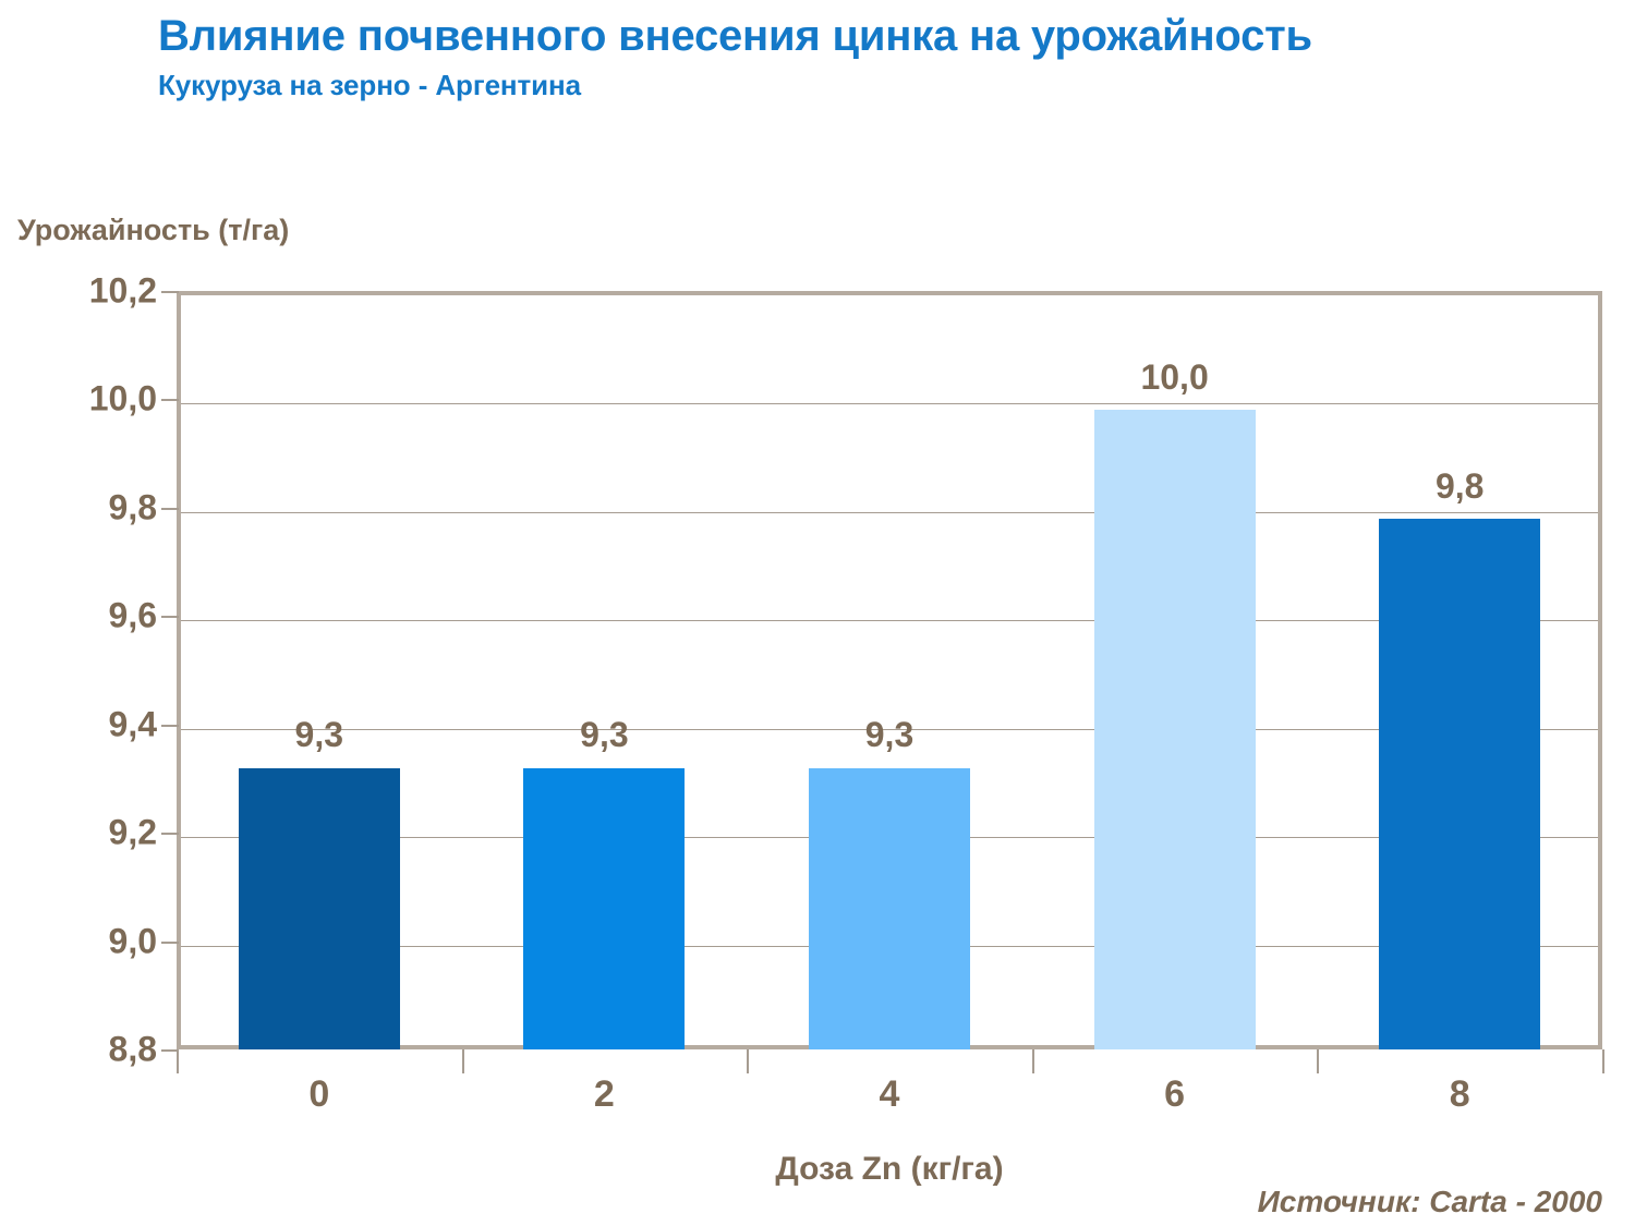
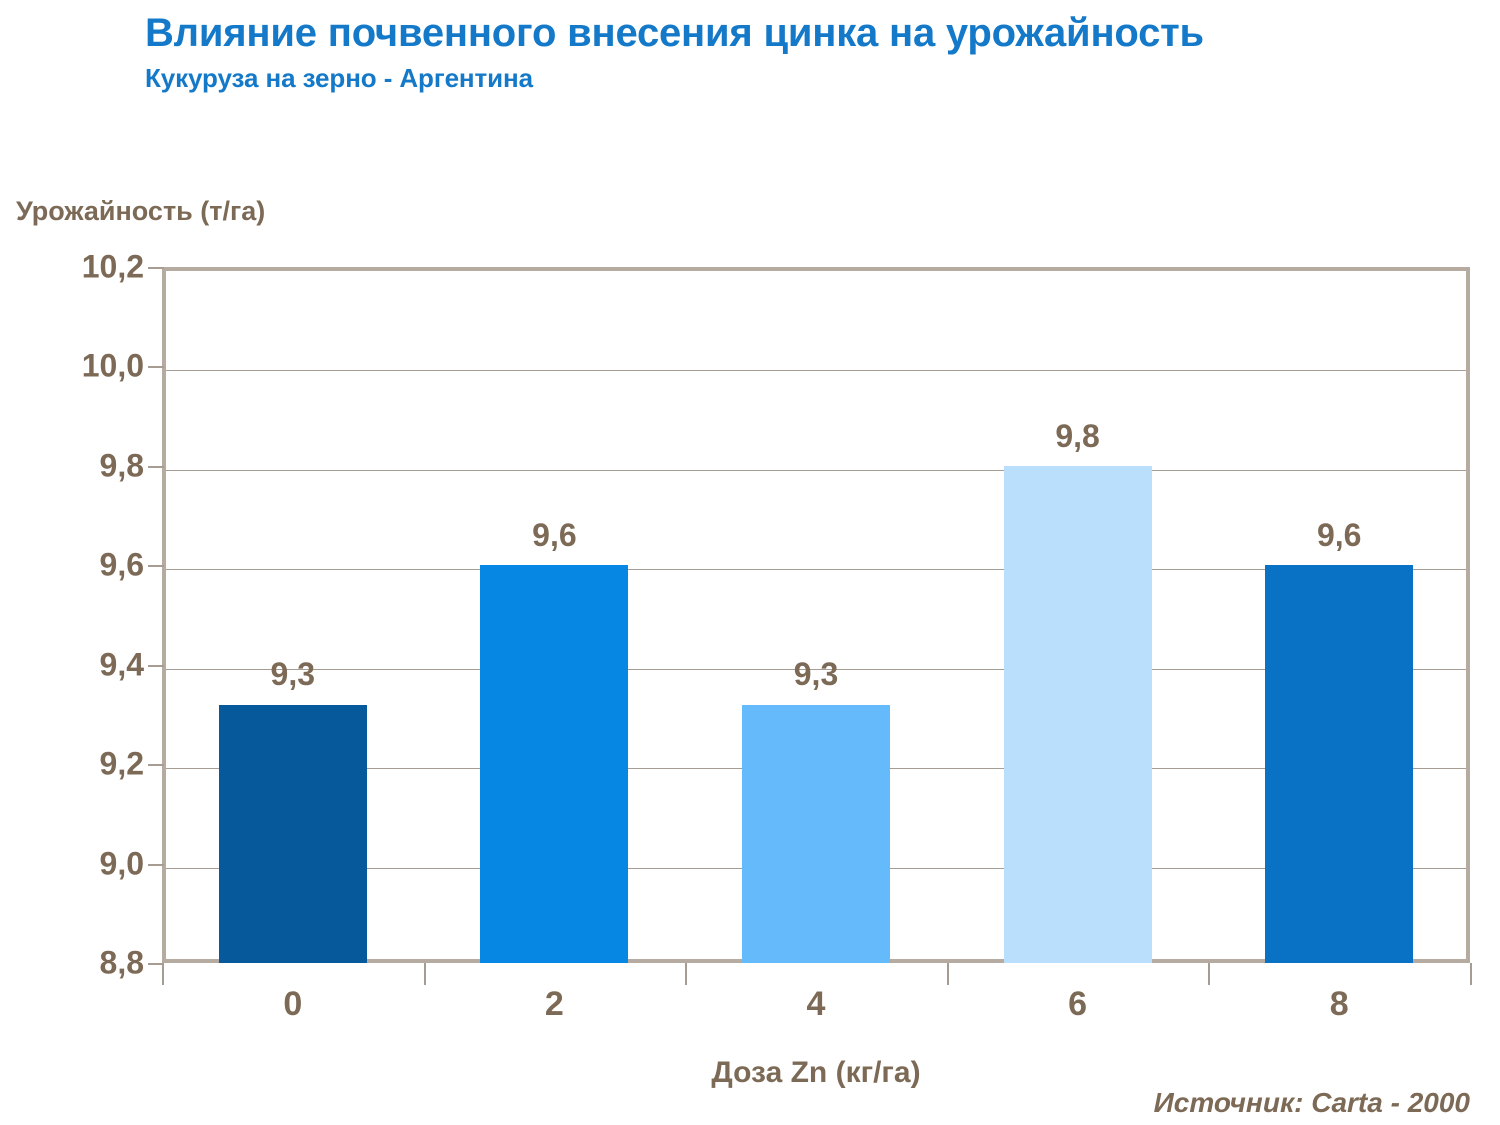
2: 9,3 -> 9,6
6: 10,0 -> 9,8
8: 9,8 -> 9,6
